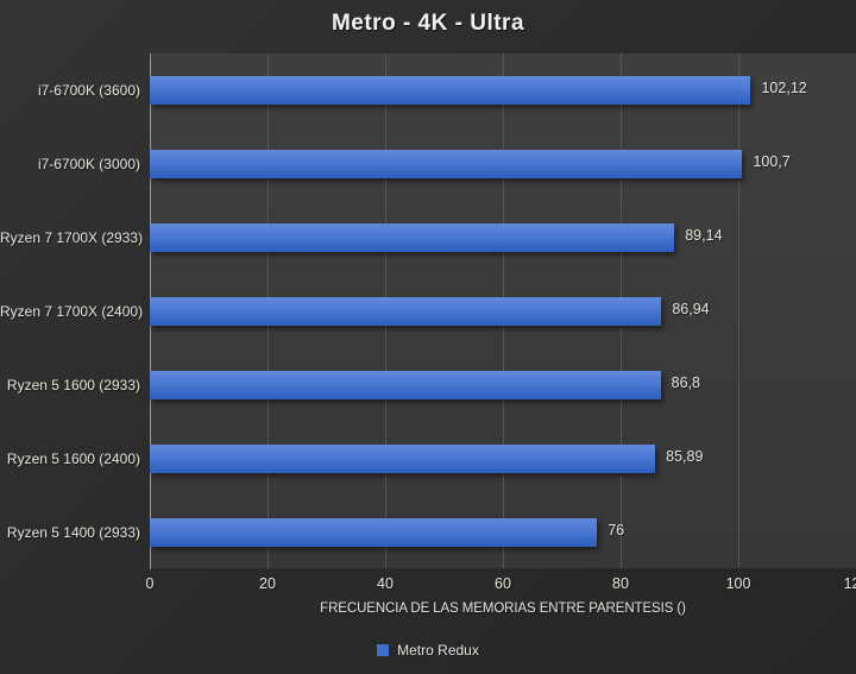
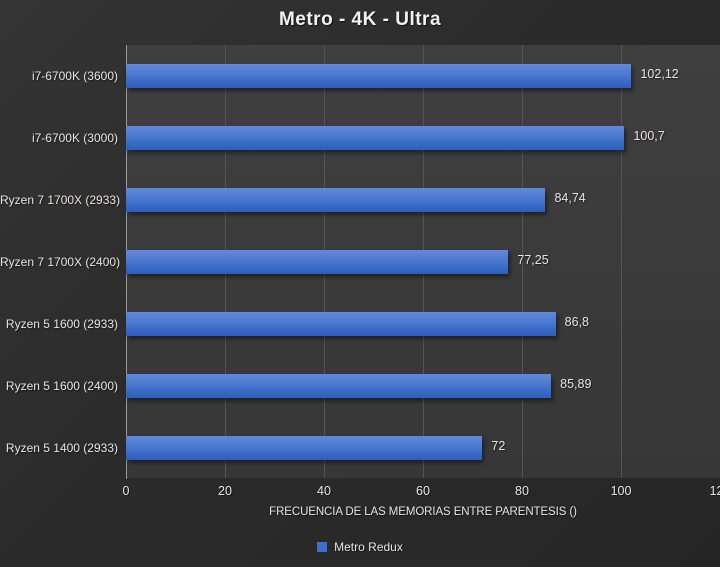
Ryzen 7 1700X (2933): 89,14 -> 84,74
Ryzen 7 1700X (2400): 86,94 -> 77,25
Ryzen 5 1400 (2933): 76 -> 72
